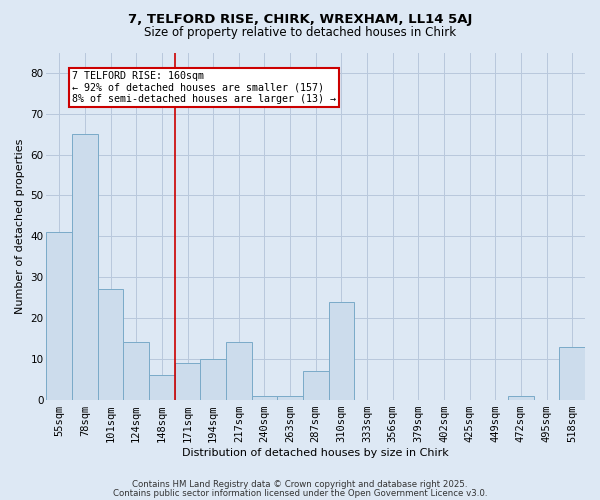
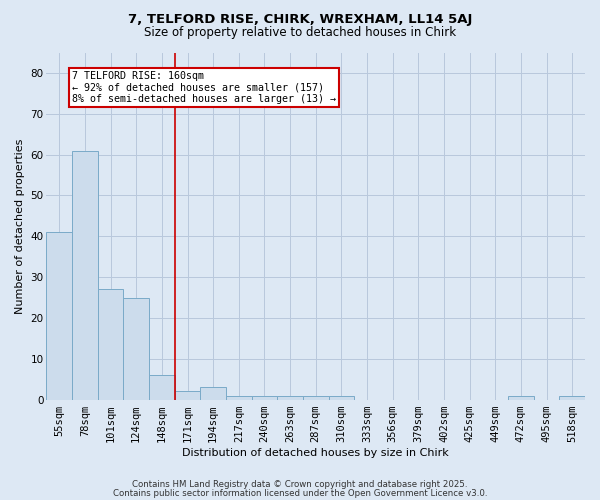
78sqm: 65 -> 61
124sqm: 14 -> 25
171sqm: 9 -> 2
194sqm: 10 -> 3
217sqm: 14 -> 1
287sqm: 7 -> 1
310sqm: 24 -> 1
518sqm: 13 -> 1
